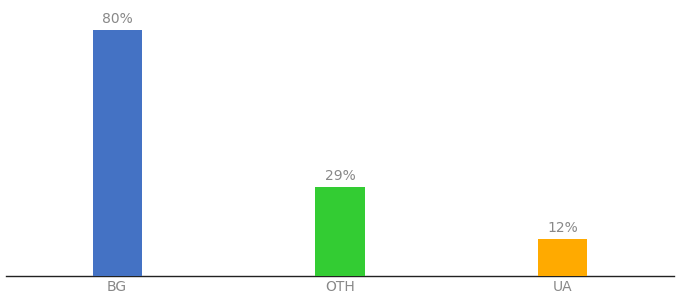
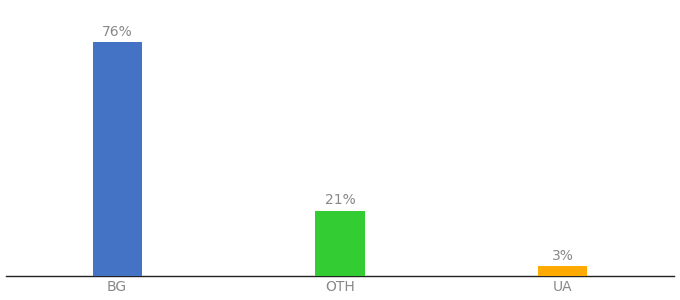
BG: 80% -> 76%
OTH: 29% -> 21%
UA: 12% -> 3%
